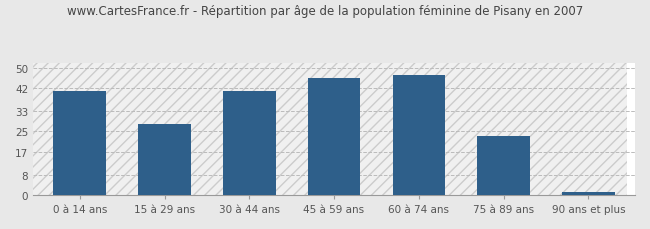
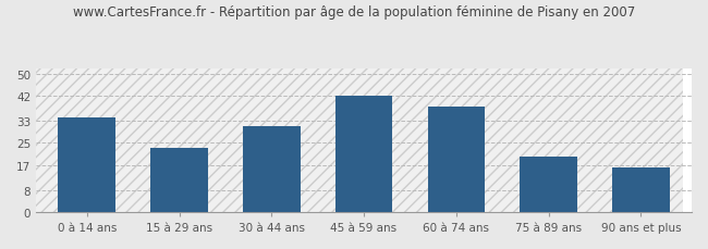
0 à 14 ans: 41 -> 34
15 à 29 ans: 28 -> 23
30 à 44 ans: 41 -> 31
45 à 59 ans: 46 -> 42
60 à 74 ans: 47 -> 38
75 à 89 ans: 23 -> 20
90 ans et plus: 1 -> 16
